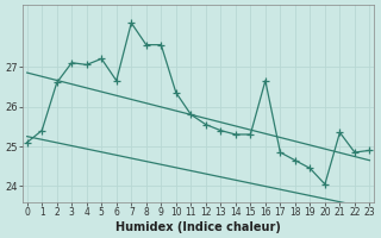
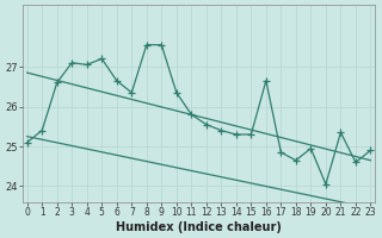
7: 28.10 -> 26.35
19: 24.45 -> 24.95
22: 24.85 -> 24.60
